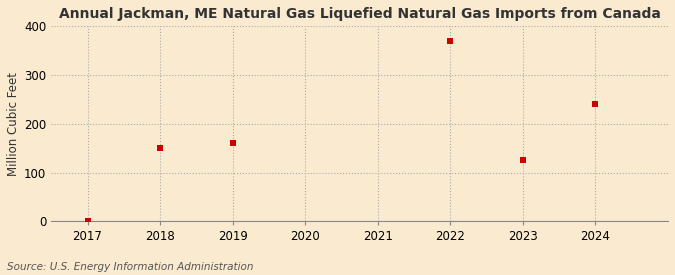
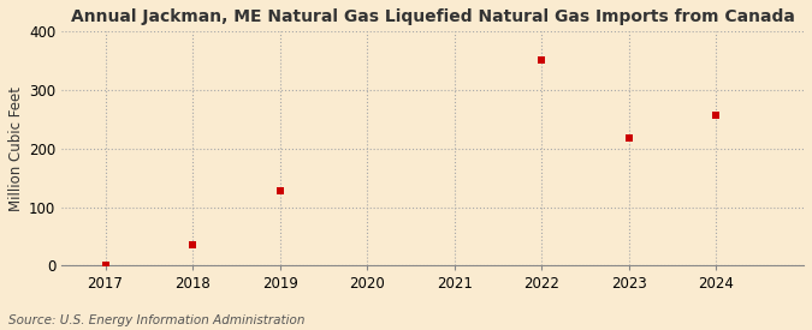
2018: 150 -> 36
2019: 160 -> 128
2022: 370 -> 352
2023: 125 -> 217
2024: 240 -> 258
